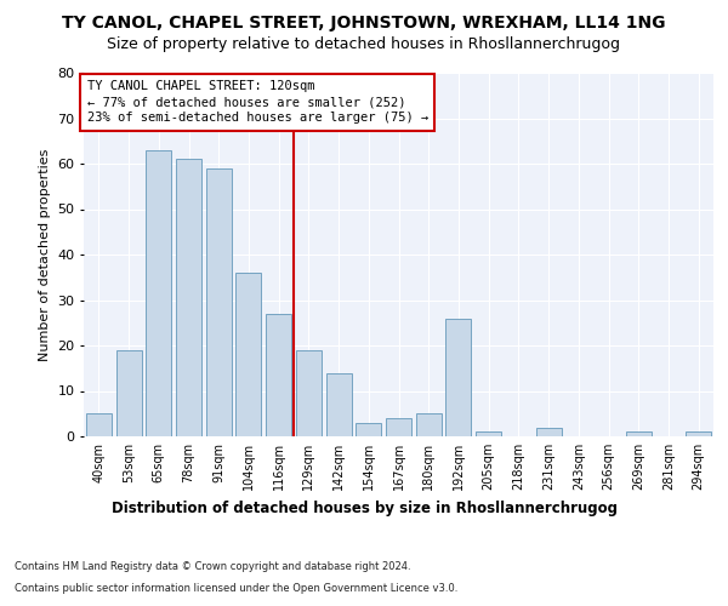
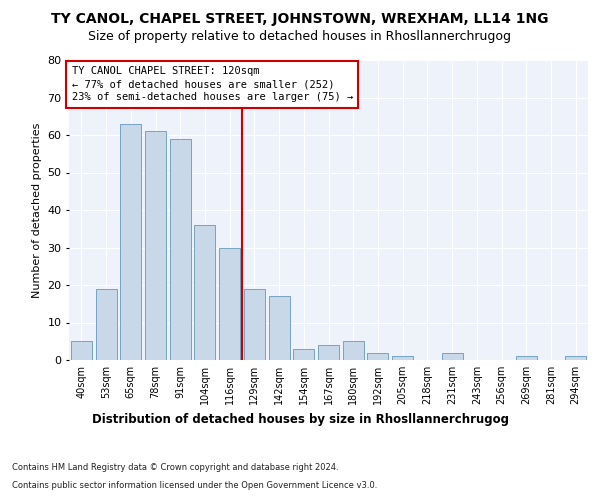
116sqm: 27 -> 30
142sqm: 14 -> 17
192sqm: 26 -> 2
